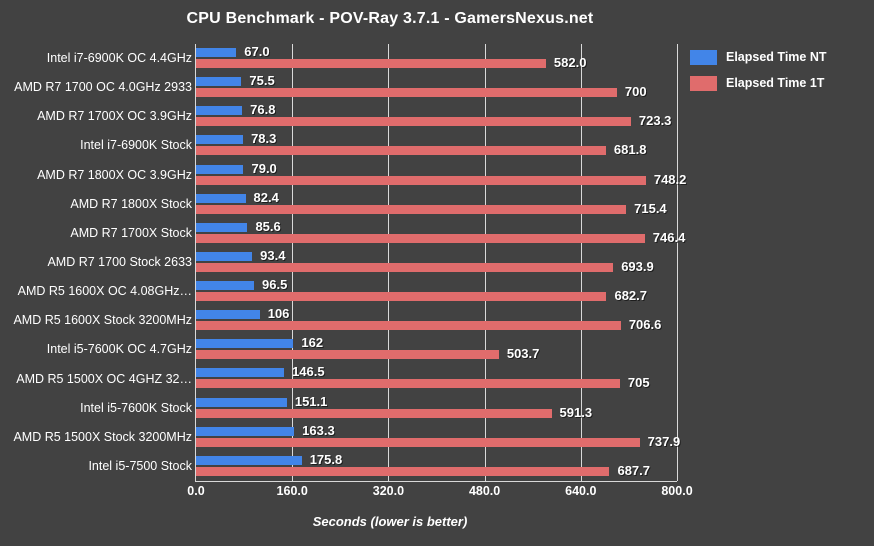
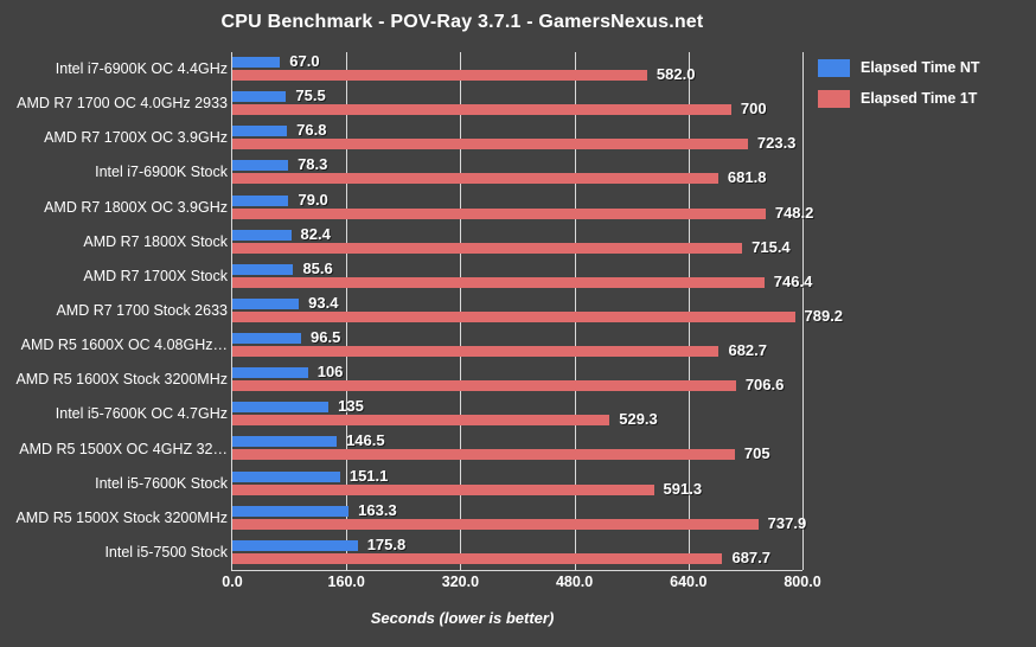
Elapsed Time 1T/AMD R7 1700 Stock 2633: 693.9 -> 789.2
Elapsed Time NT/Intel i5-7600K OC 4.7GHz: 162 -> 135
Elapsed Time 1T/Intel i5-7600K OC 4.7GHz: 503.7 -> 529.3
